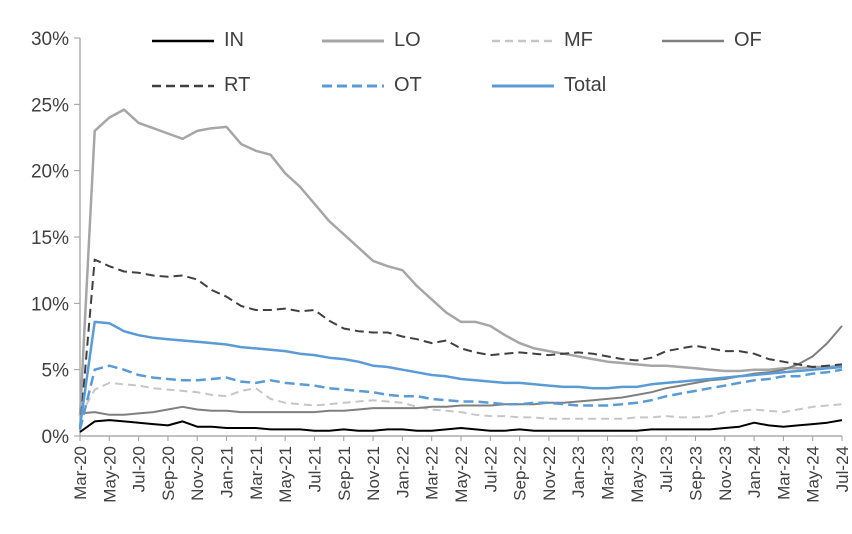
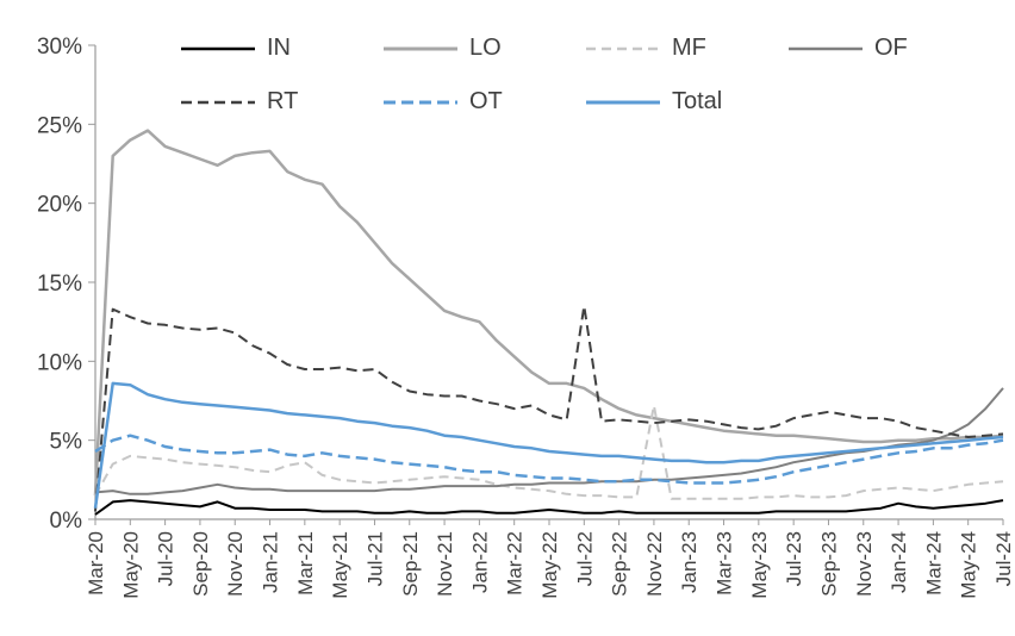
OT/Mar-20: 0.5% -> 4.3%
RT/Jul-22: 6.1% -> 13.5%
MF/Nov-22: 1.3% -> 7.2%
